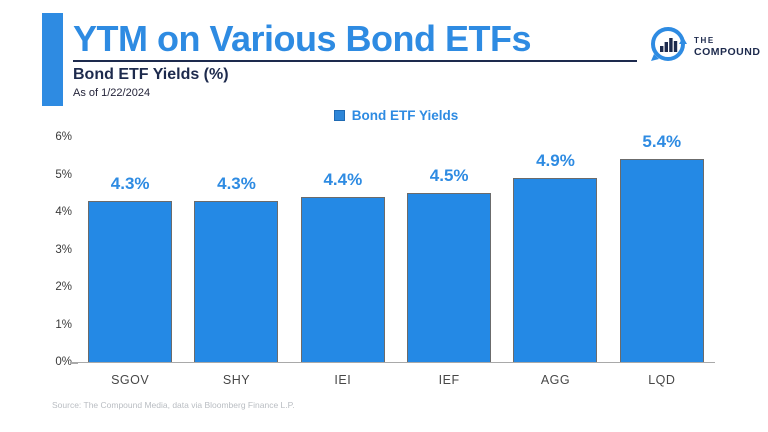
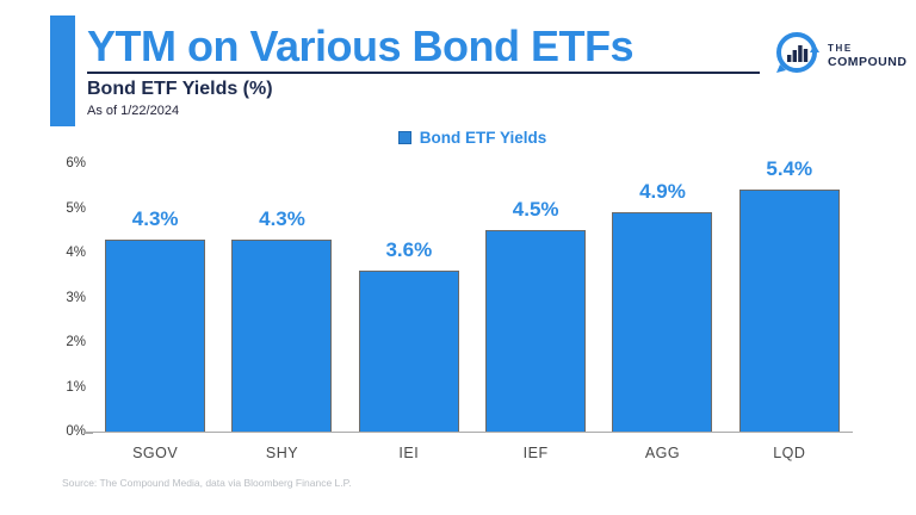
IEI: 4.4% -> 3.6%
